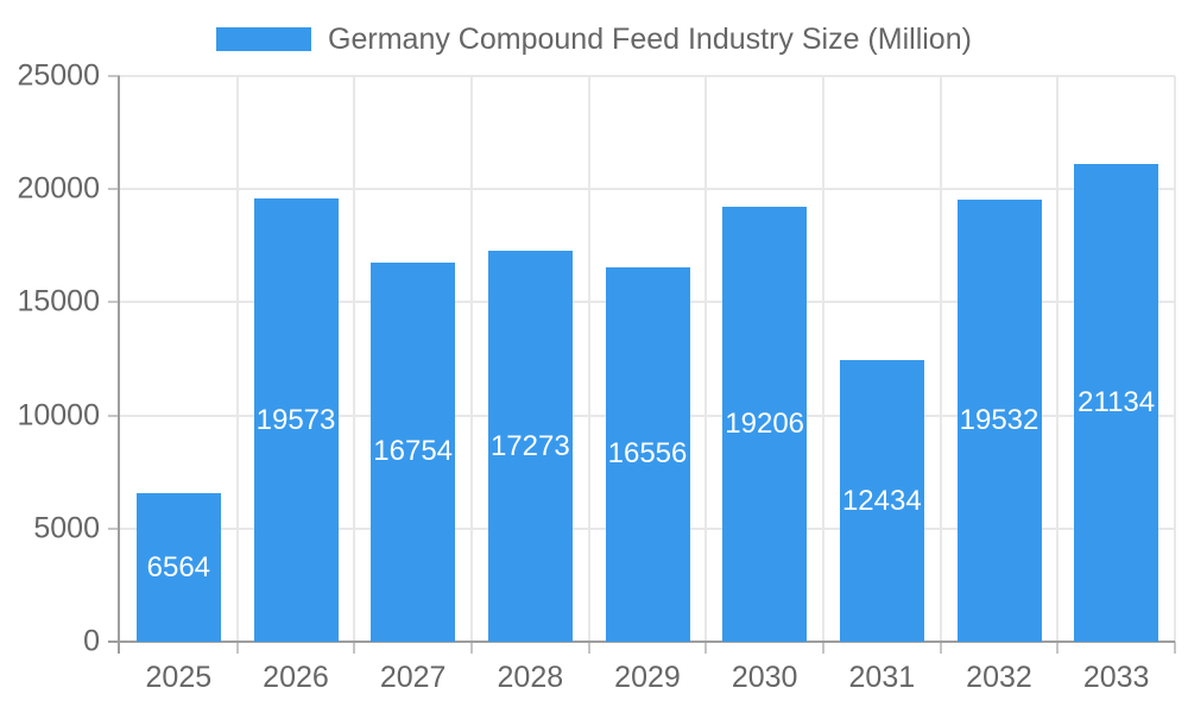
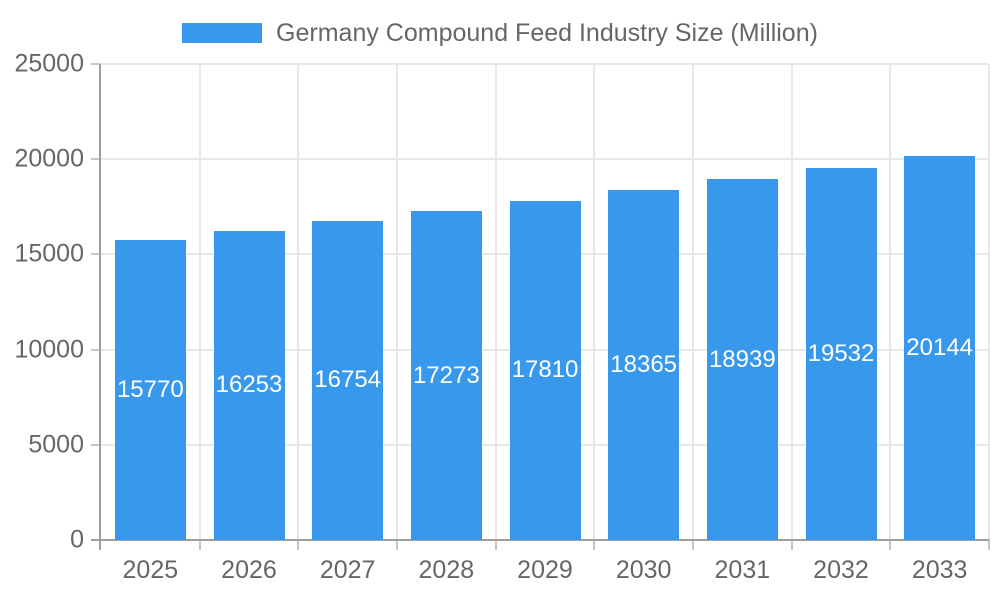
2025: 6564 -> 15770
2026: 19573 -> 16253
2029: 16556 -> 17810
2030: 19206 -> 18365
2031: 12434 -> 18939
2033: 21134 -> 20144
